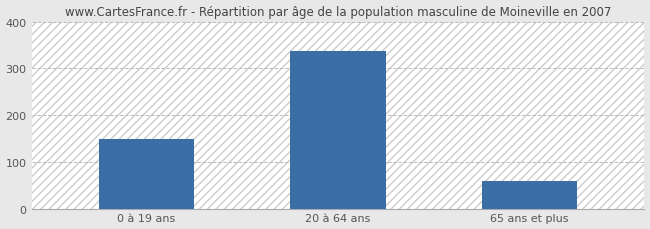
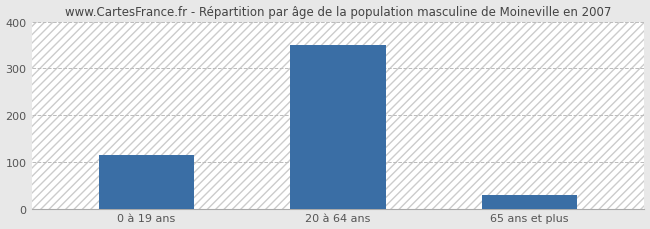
0 à 19 ans: 148 -> 115
20 à 64 ans: 336 -> 350
65 ans et plus: 60 -> 30
